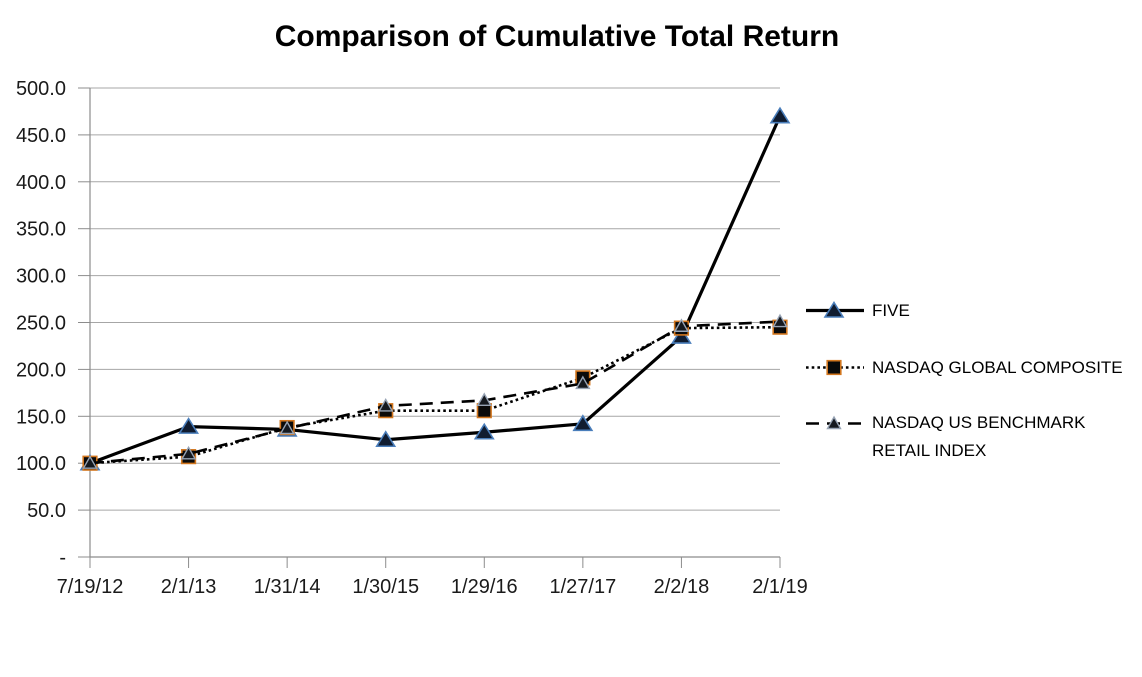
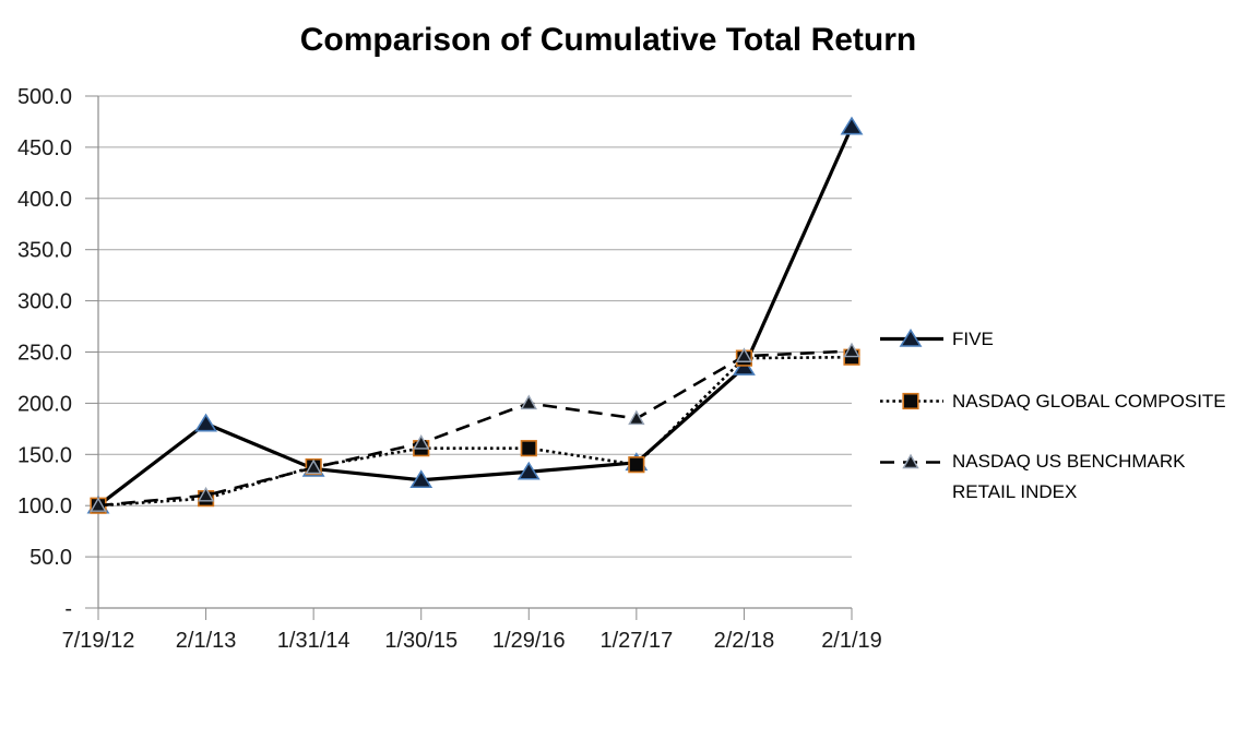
FIVE/2/1/13: 140 -> 180
NASDAQ US BENCHMARK RETAIL INDEX/1/29/16: 170 -> 200
NASDAQ GLOBAL COMPOSITE/1/27/17: 190 -> 140
